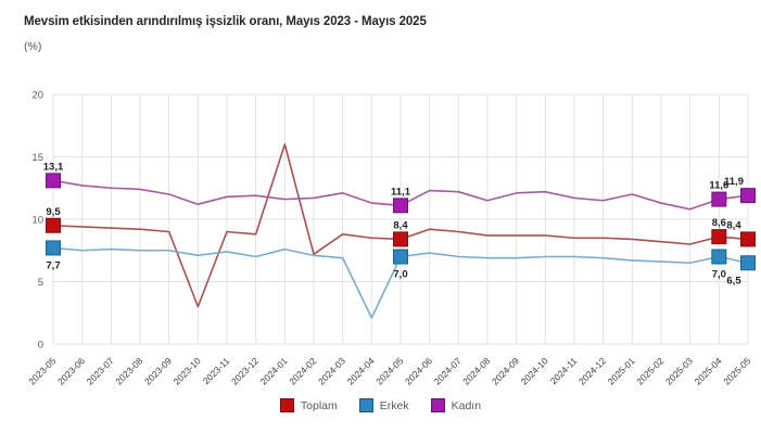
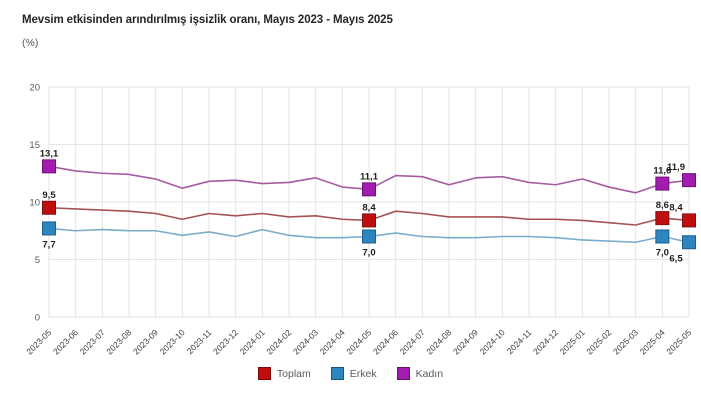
Toplam/2023-10: 3.0 -> 8.5
Toplam/2024-01: 16.0 -> 9.0
Toplam/2024-02: 7.2 -> 8.7
Erkek/2024-04: 2.1 -> 6.9
